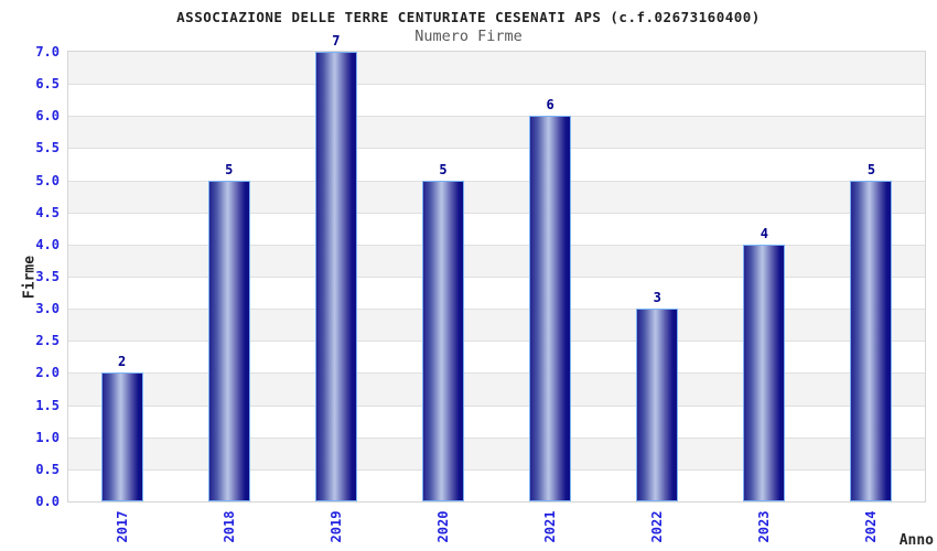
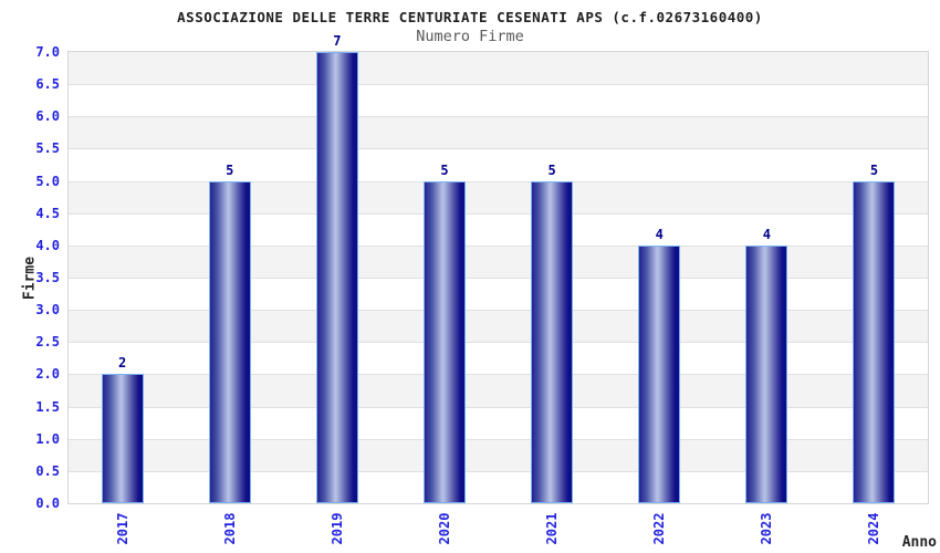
2021: 6 -> 5
2022: 3 -> 4
